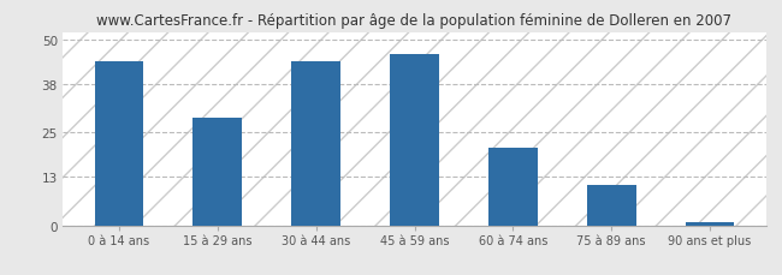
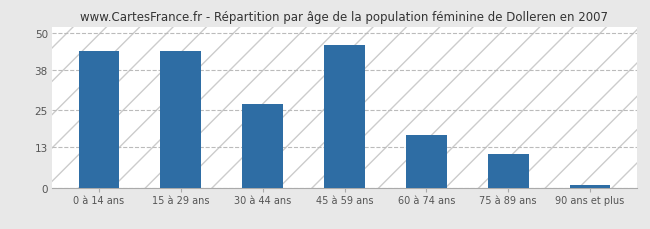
15 à 29 ans: 29 -> 44
30 à 44 ans: 44 -> 27
60 à 74 ans: 21 -> 17
